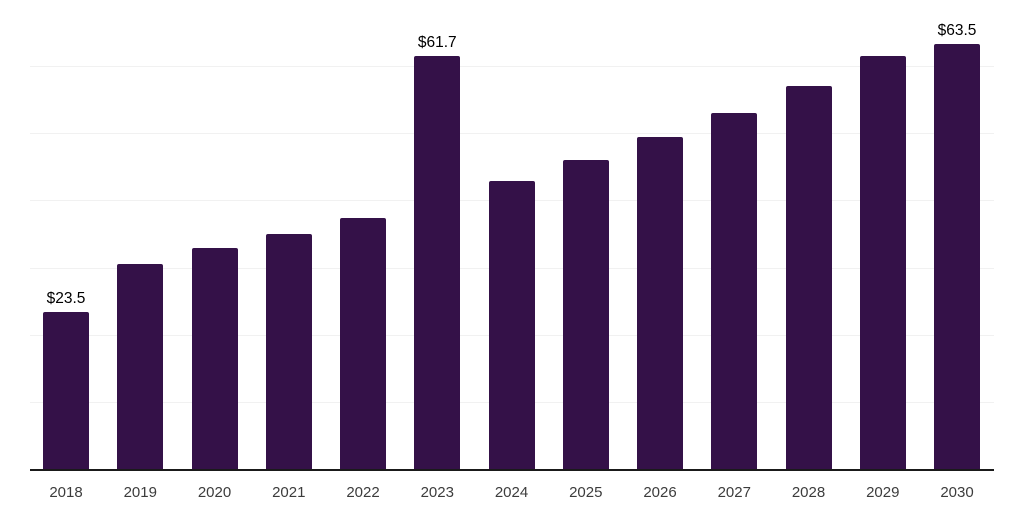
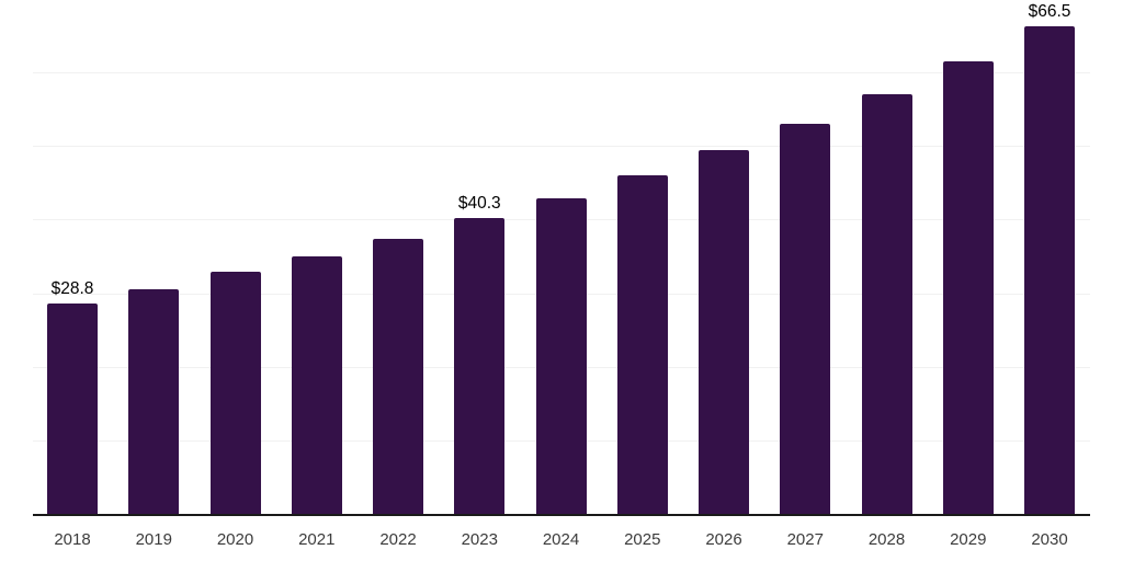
2018: $23.5 -> $28.8
2023: $61.7 -> $40.3
2030: $63.5 -> $66.5
